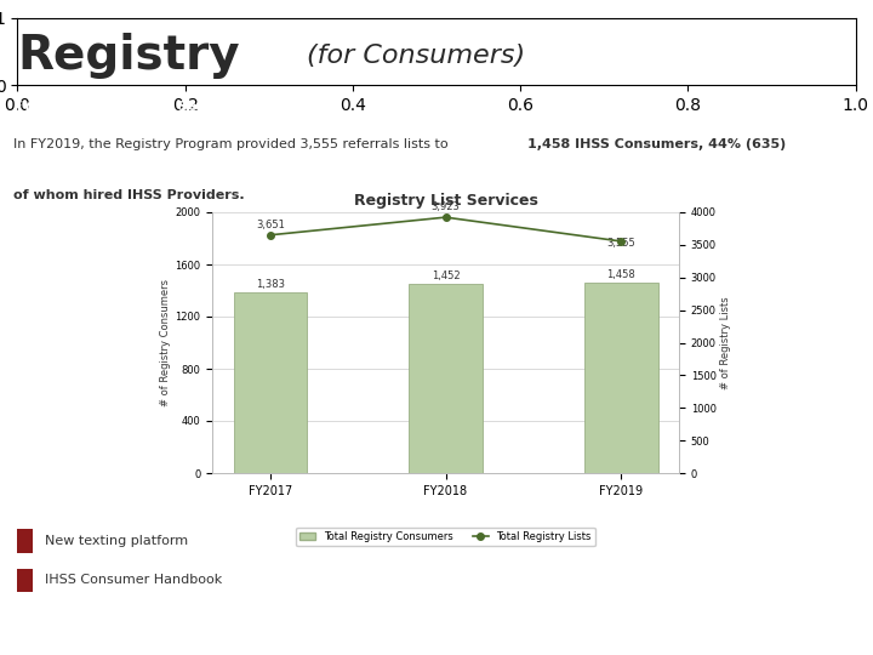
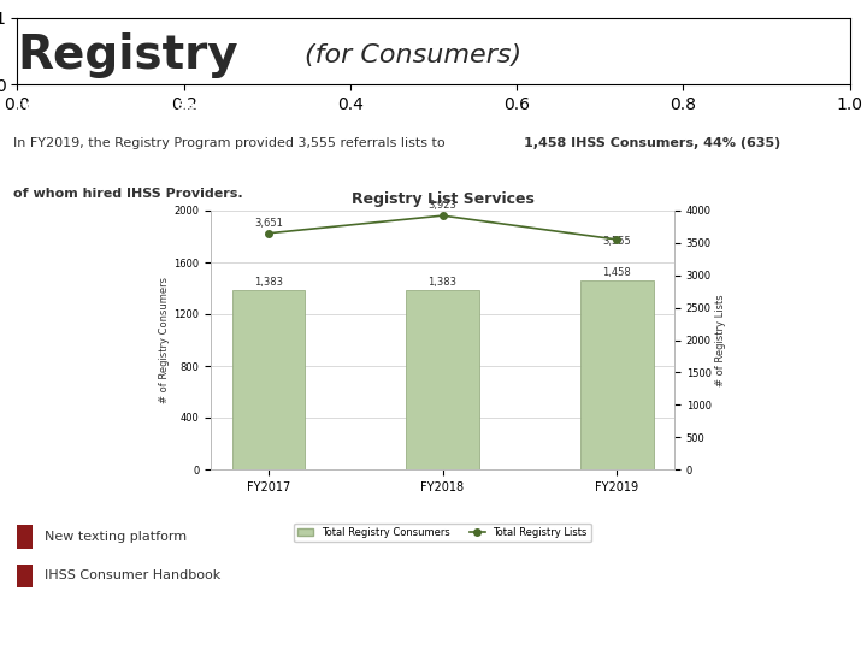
Total Registry Consumers/FY2018: 1,452 -> 1,383
